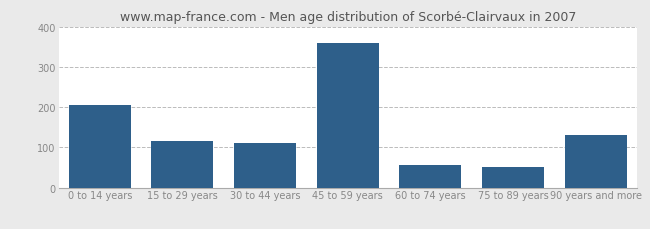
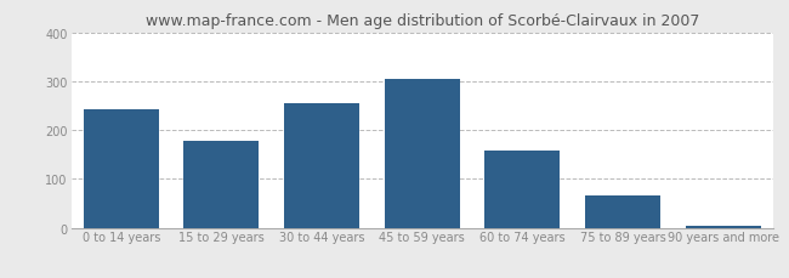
0 to 14 years: 205 -> 242
15 to 29 years: 115 -> 177
30 to 44 years: 110 -> 254
45 to 59 years: 360 -> 304
60 to 74 years: 55 -> 157
75 to 89 years: 50 -> 65
90 years and more: 130 -> 5
